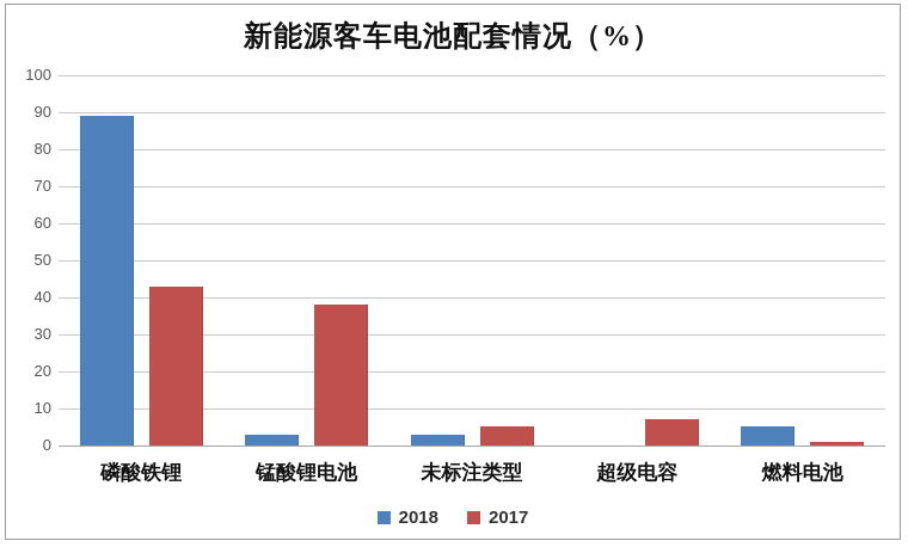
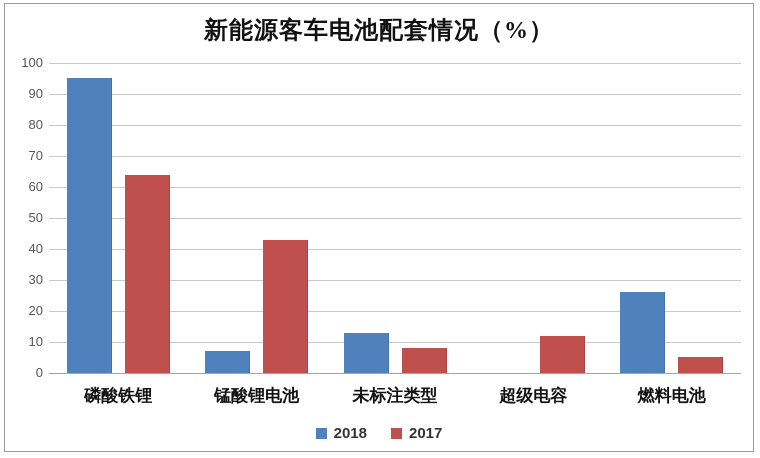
2018/磷酸铁锂: 89 -> 95
2017/磷酸铁锂: 43 -> 64
2018/锰酸锂电池: 3 -> 7
2017/锰酸锂电池: 38 -> 43
2018/未标注类型: 3 -> 13
2017/未标注类型: 5 -> 8
2017/超级电容: 7 -> 12
2018/燃料电池: 5 -> 26
2017/燃料电池: 1 -> 5
